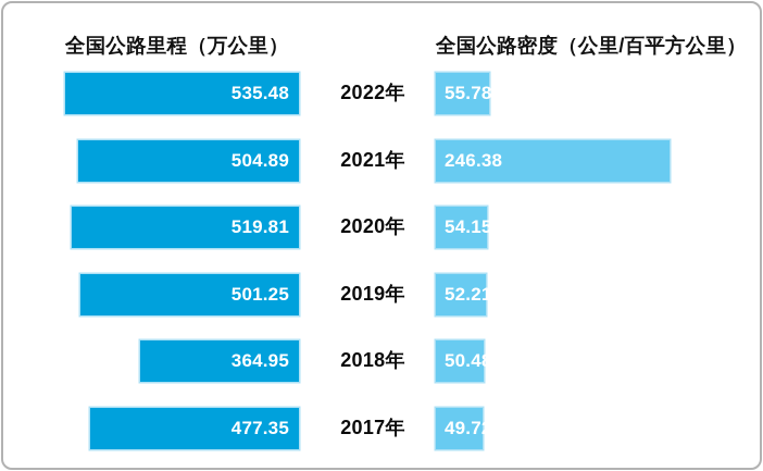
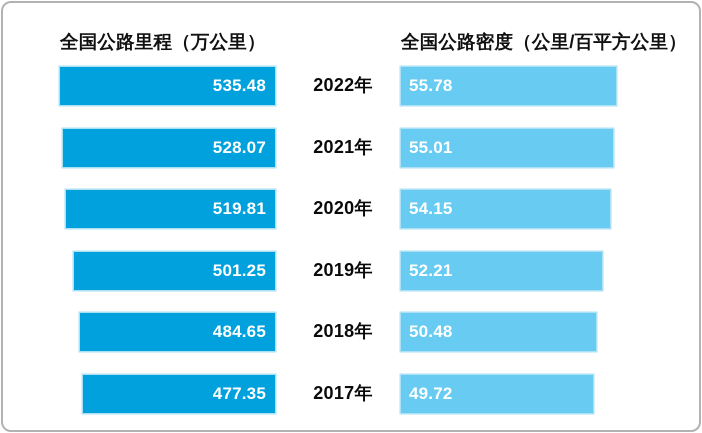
全国公路里程（万公里）/2021年: 504.89 -> 528.07
全国公路密度（公里/百平方公里）/2021年: 246.38 -> 55.01
全国公路里程（万公里）/2018年: 364.95 -> 484.65
